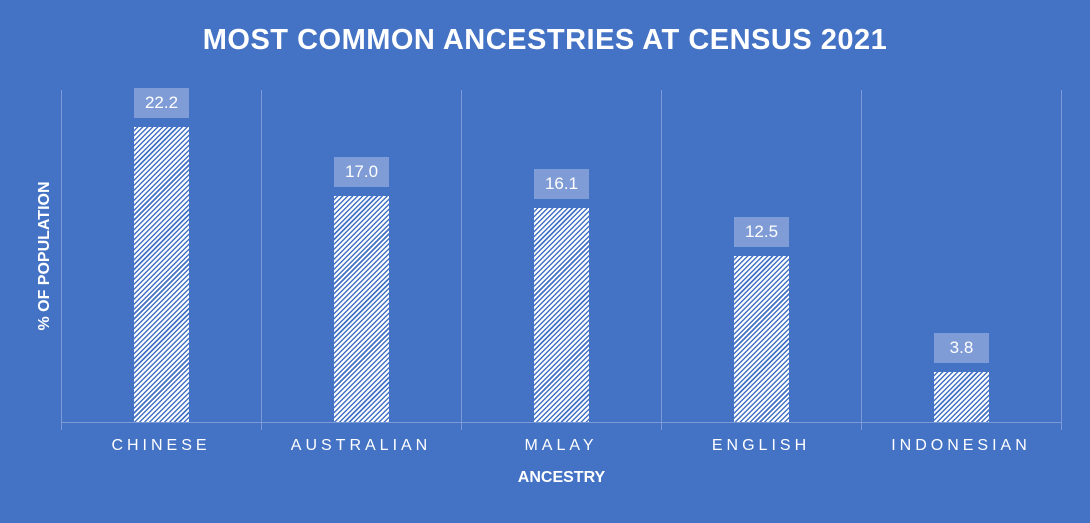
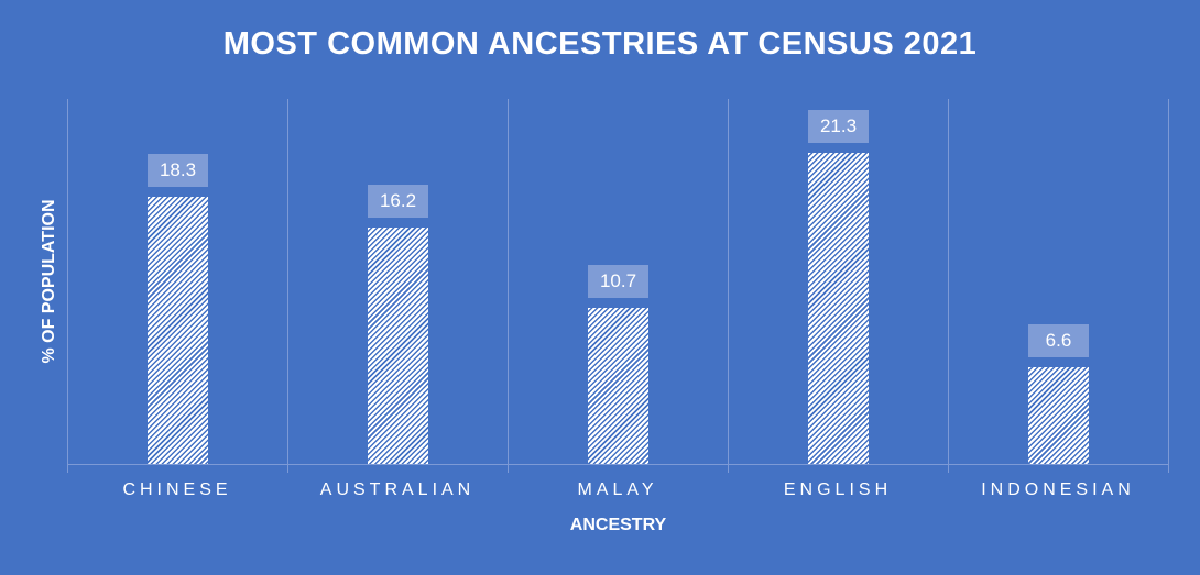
CHINESE: 22.2 -> 18.3
AUSTRALIAN: 17.0 -> 16.2
MALAY: 16.1 -> 10.7
ENGLISH: 12.5 -> 21.3
INDONESIAN: 3.8 -> 6.6
